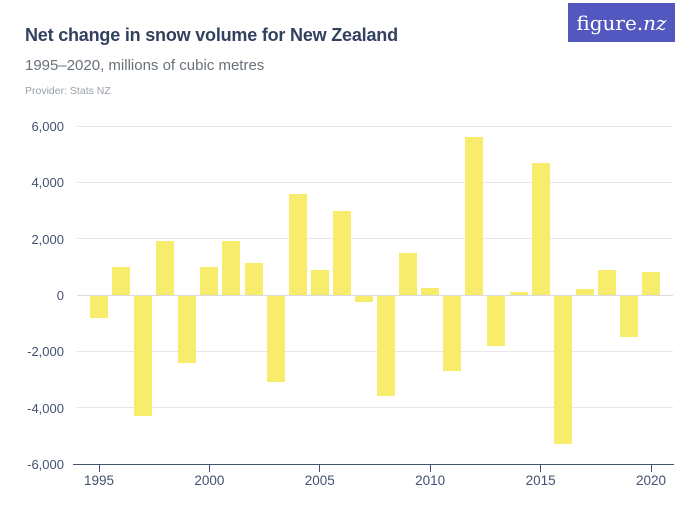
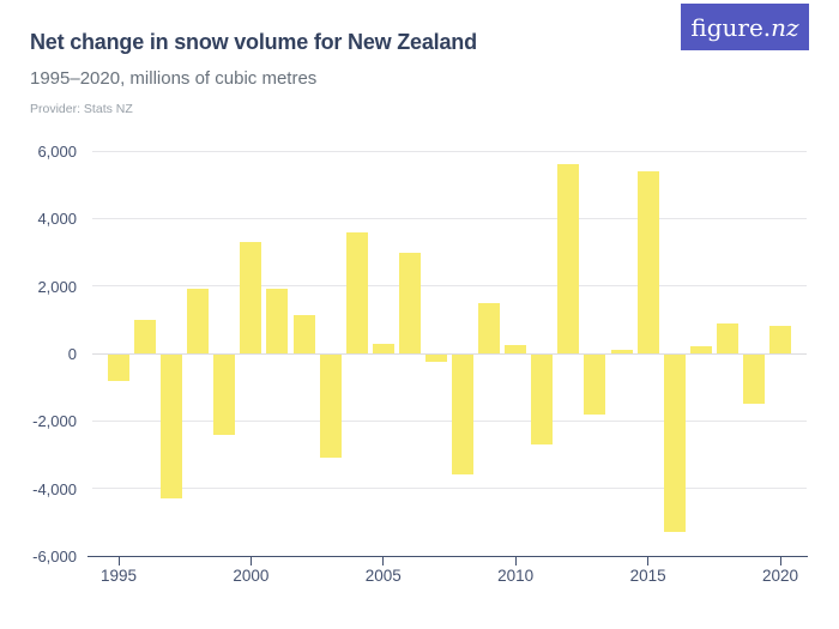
2000: 1000 -> 3300
2005: 900 -> 300
2015: 4700 -> 5400
